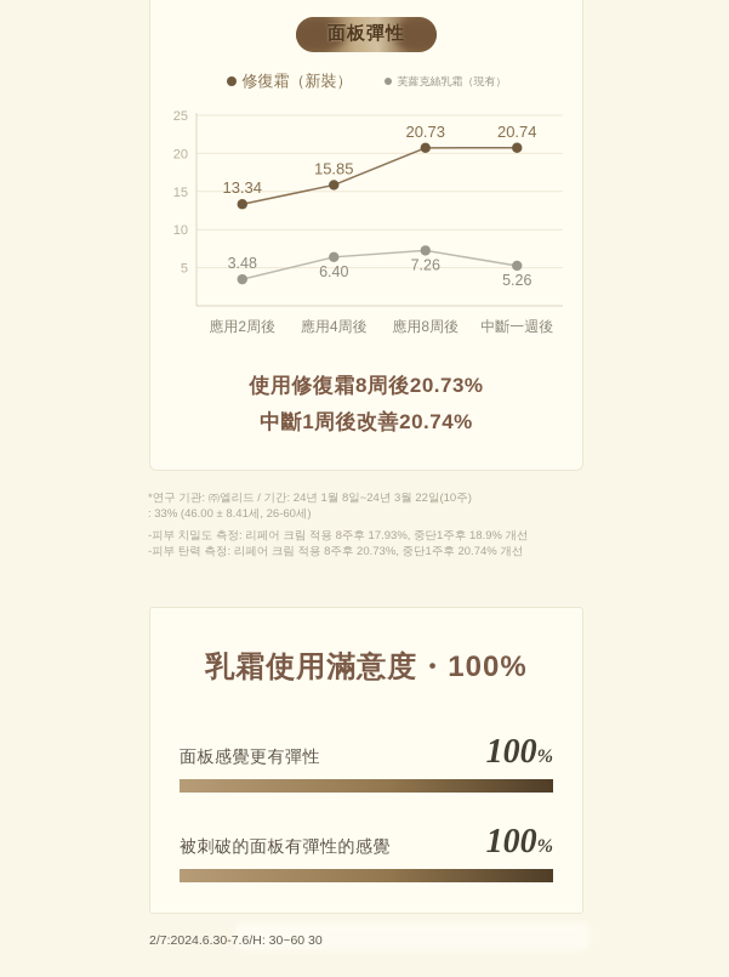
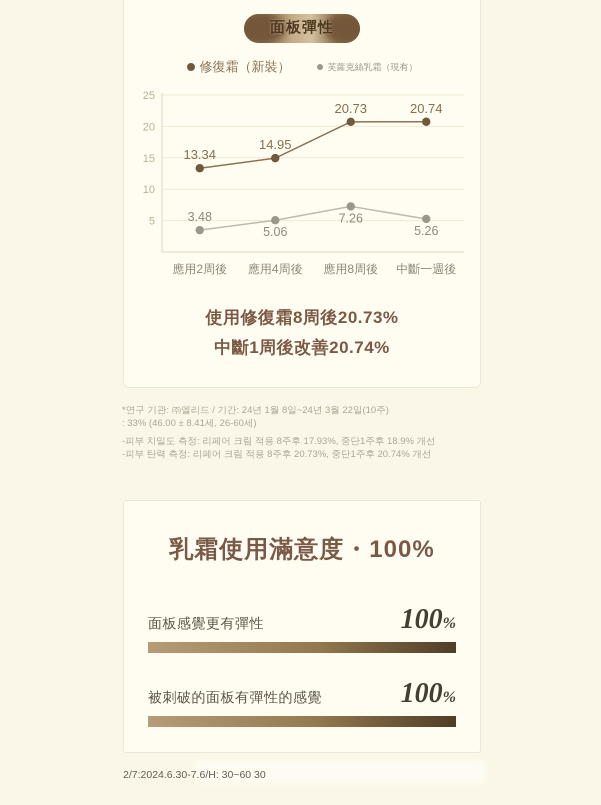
修復霜（新裝）/應用4周後: 15.85 -> 14.95
芙蘿克絲乳霜（現有）/應用4周後: 6.40 -> 5.06
